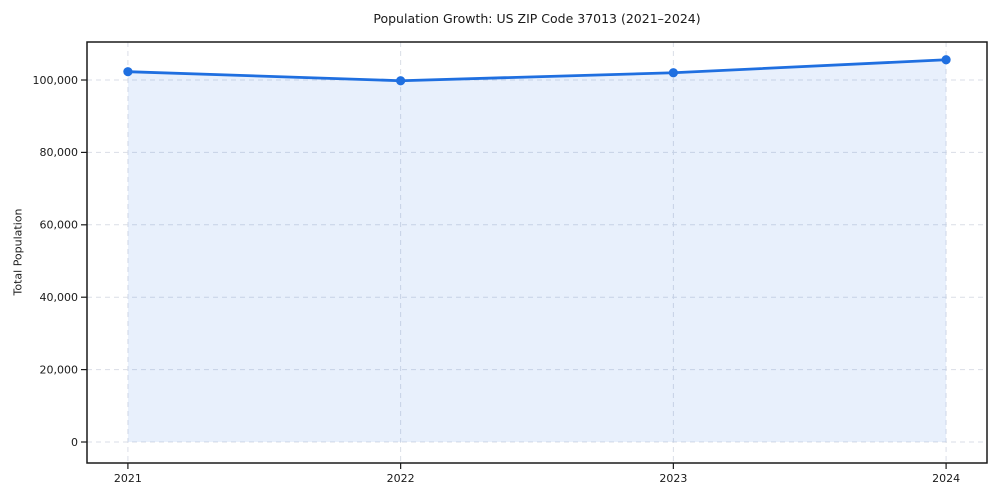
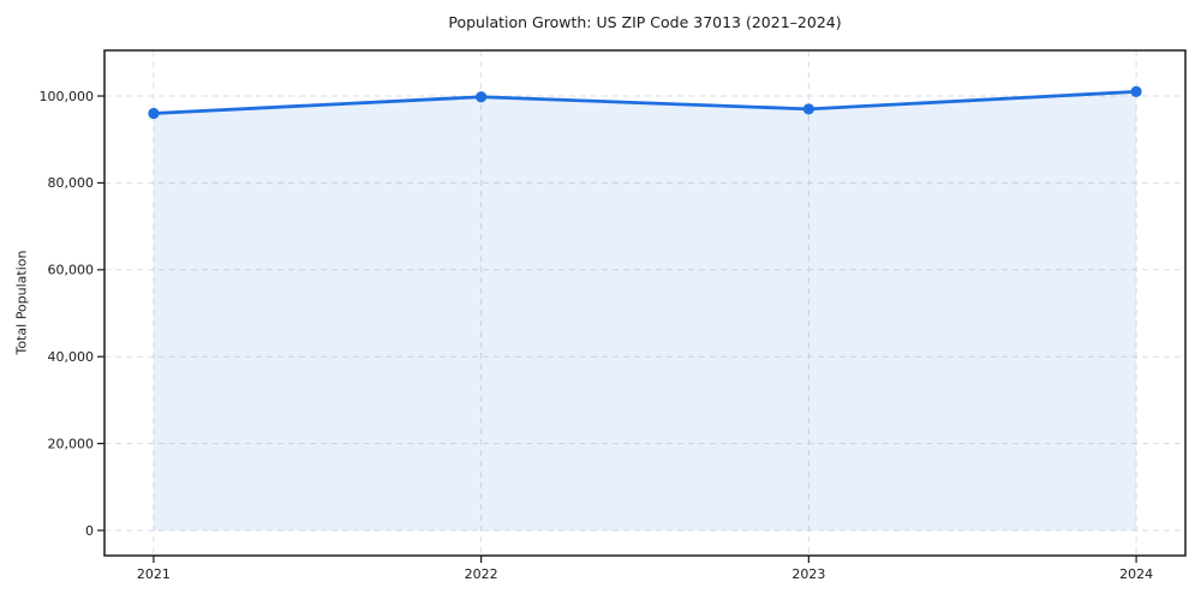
2021: 102000 -> 96000
2023: 102000 -> 97000
2024: 106000 -> 101000
